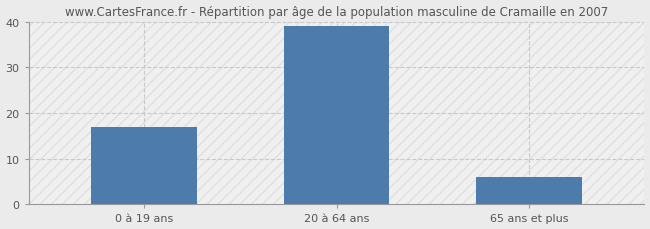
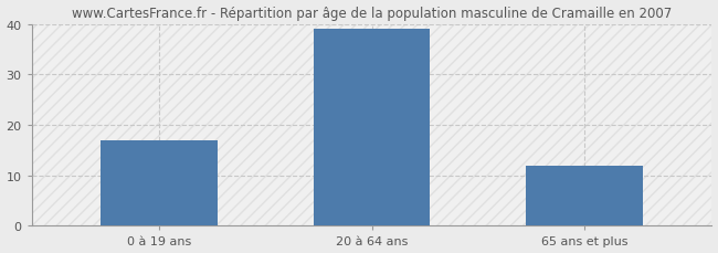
65 ans et plus: 6 -> 12
